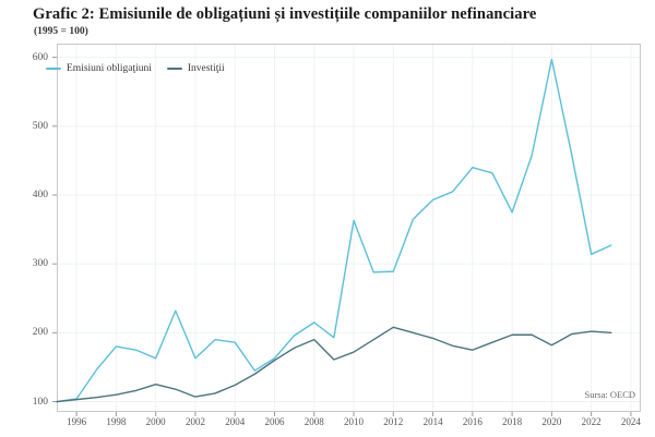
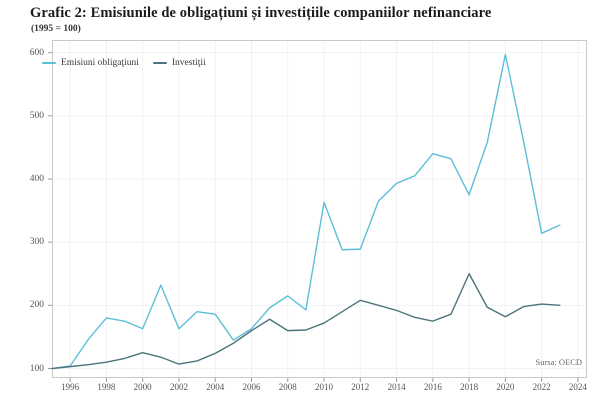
Investiţii/2008: 190 -> 160
Investiţii/2018: 200 -> 250
